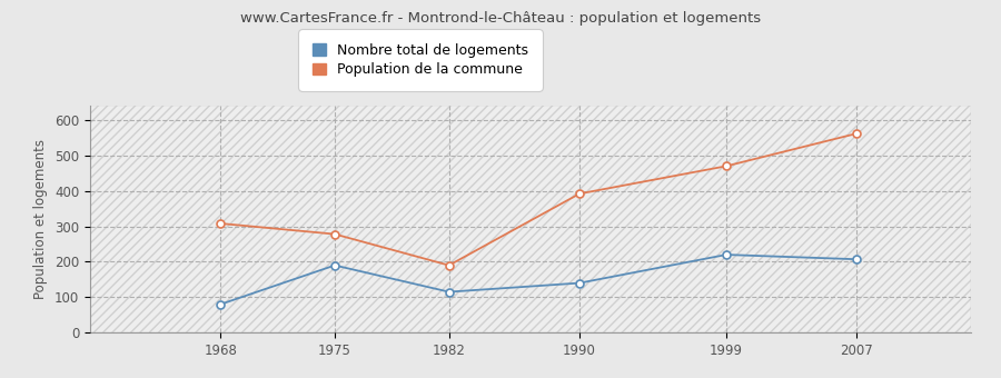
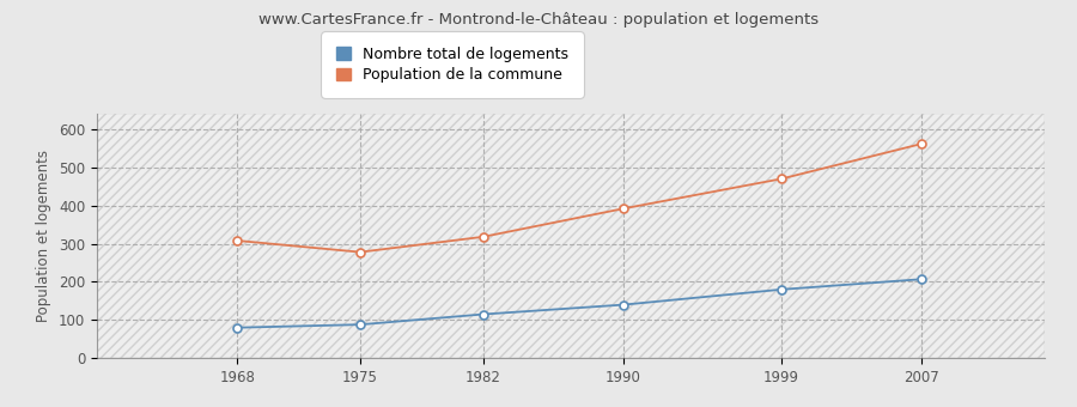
Nombre total de logements/1975: 190 -> 88
Population de la commune/1982: 190 -> 318
Nombre total de logements/1999: 220 -> 180
